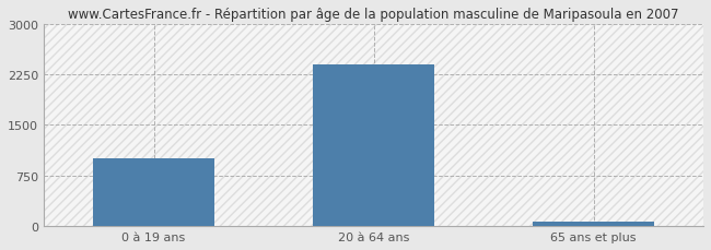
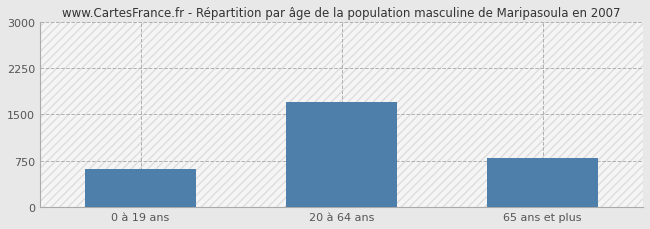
0 à 19 ans: 1000 -> 620
20 à 64 ans: 2400 -> 1700
65 ans et plus: 60 -> 800
